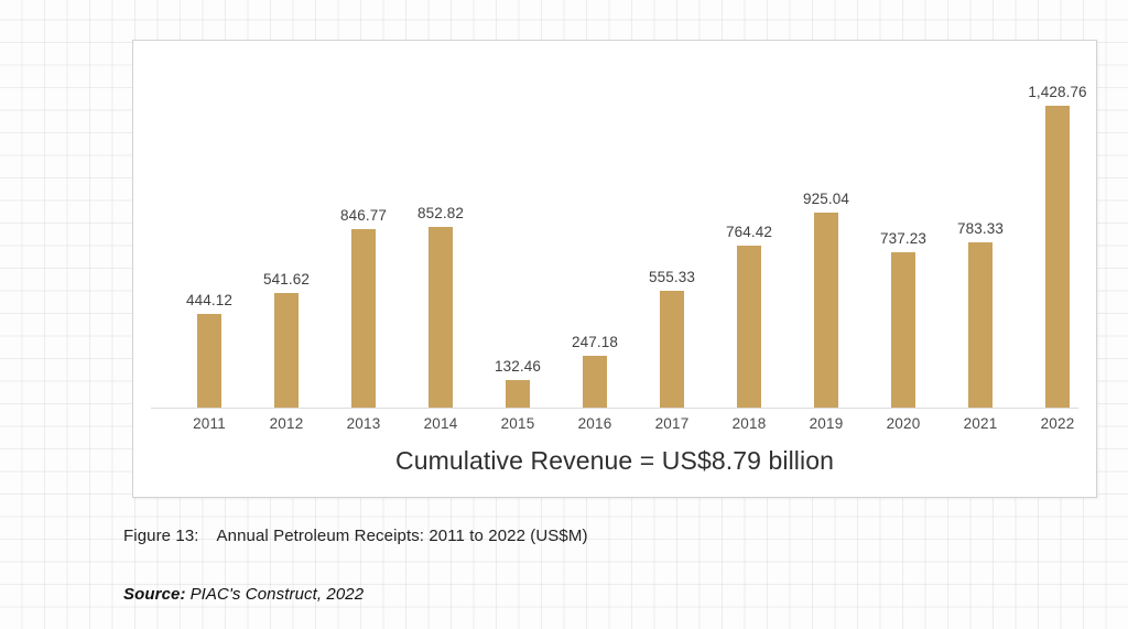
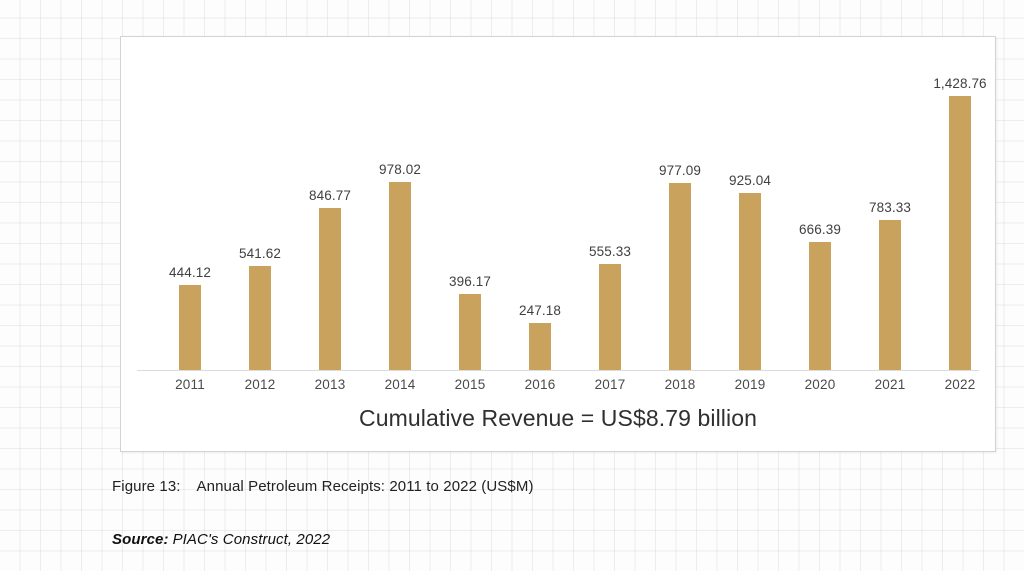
2014: 852.82 -> 978.02
2015: 132.46 -> 396.17
2018: 764.42 -> 977.09
2020: 737.23 -> 666.39
